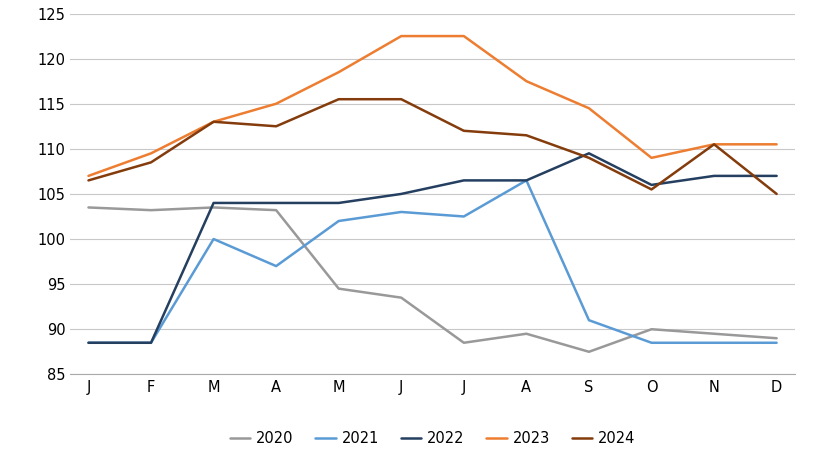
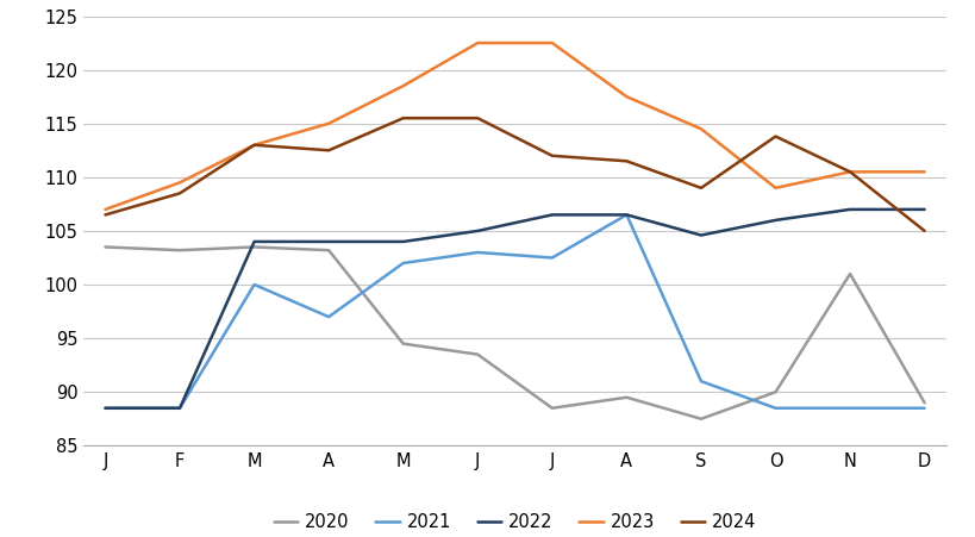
2022/S: 109.5 -> 104.6
2024/O: 105.5 -> 113.8
2020/N: 89.5 -> 101.0
